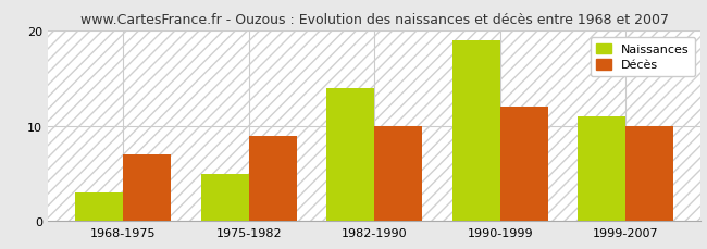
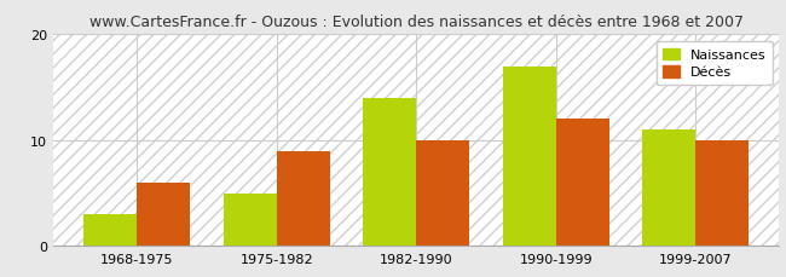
Décès/1968-1975: 7 -> 6
Naissances/1990-1999: 19 -> 17
